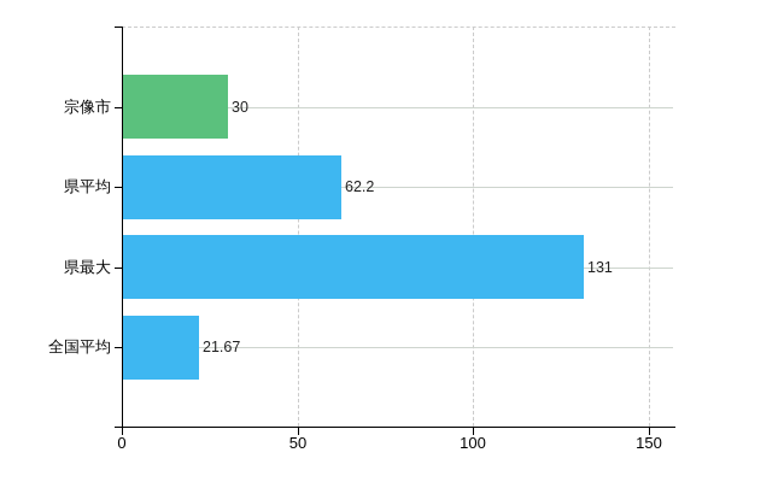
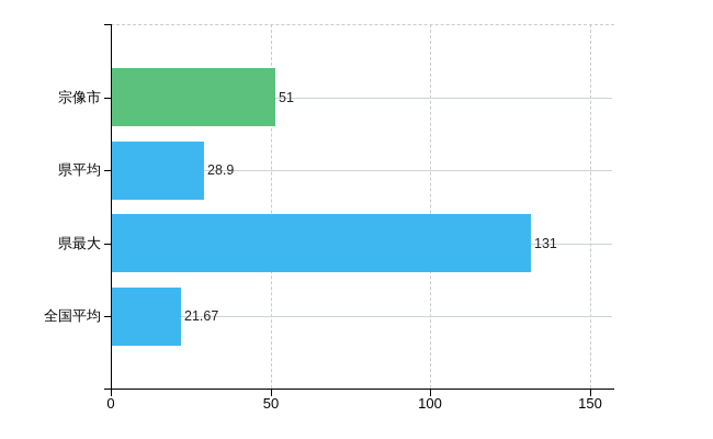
宗像市: 30 -> 51
県平均: 62.2 -> 28.9
